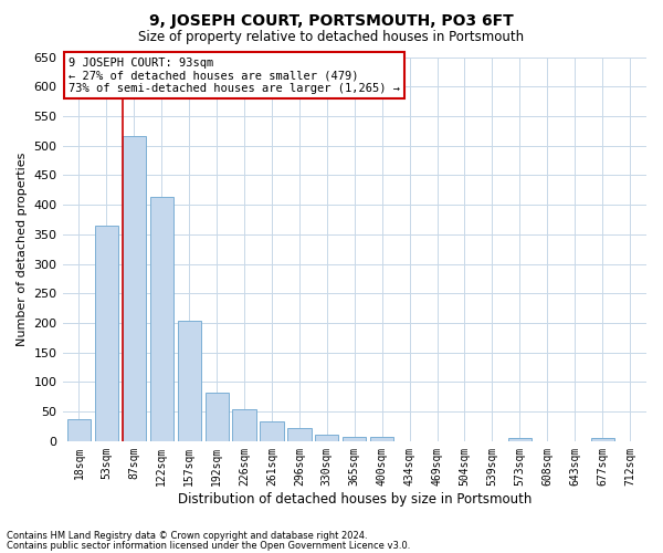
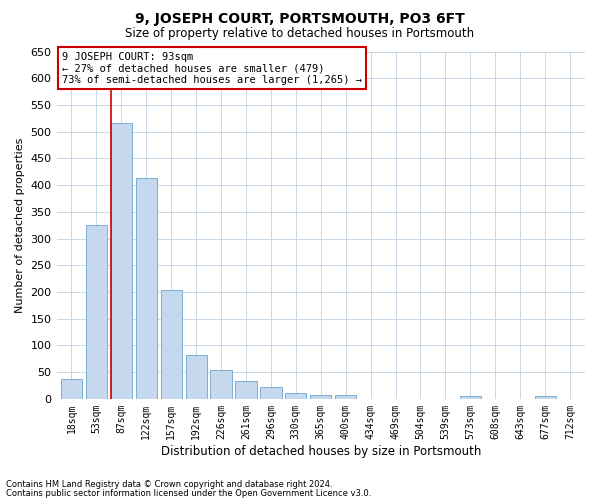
53sqm: 365 -> 326
